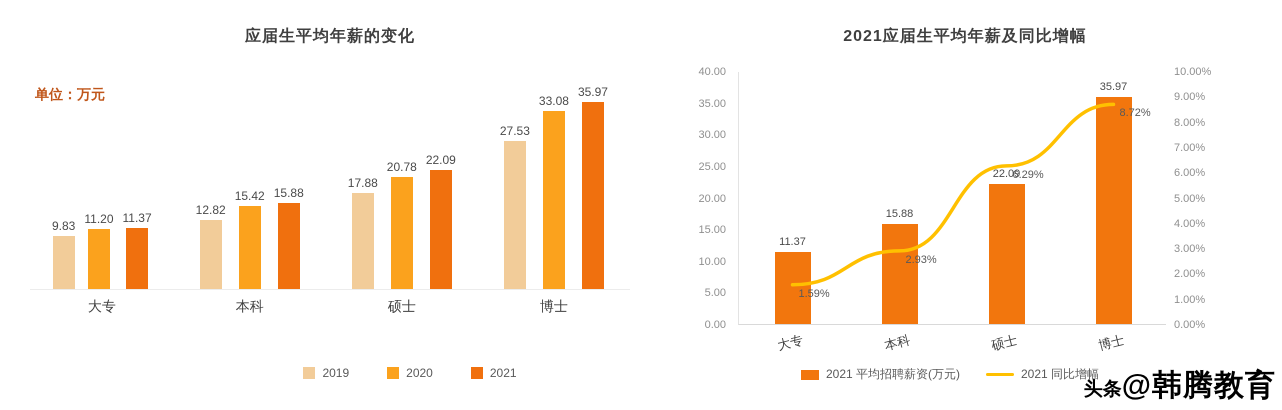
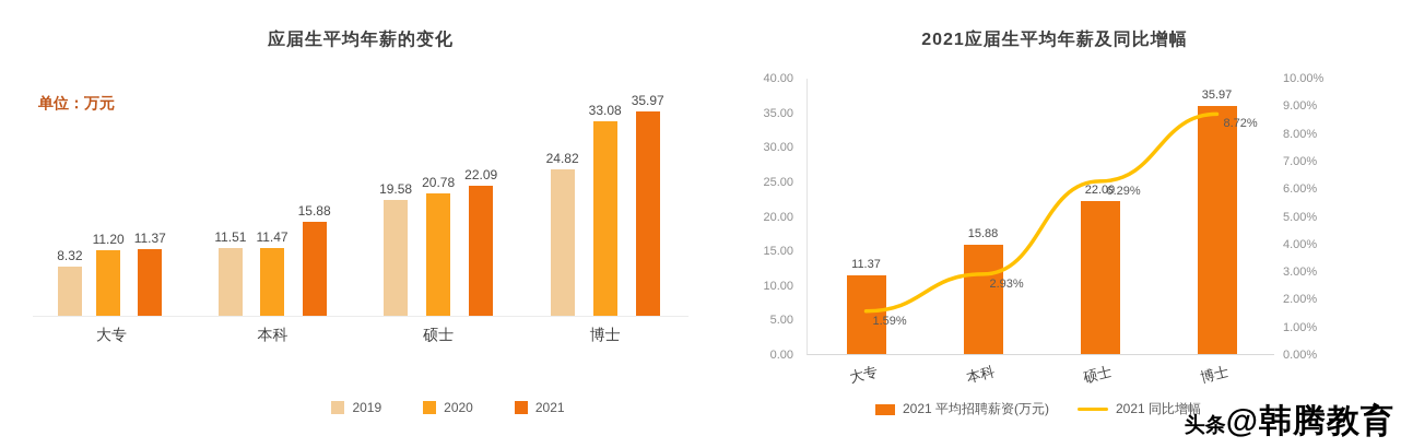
应届生平均年薪的变化/2019/大专: 9.83 -> 8.32
应届生平均年薪的变化/2019/本科: 12.82 -> 11.51
应届生平均年薪的变化/2020/本科: 15.42 -> 11.47
应届生平均年薪的变化/2019/硕士: 17.88 -> 19.58
应届生平均年薪的变化/2019/博士: 27.53 -> 24.82
